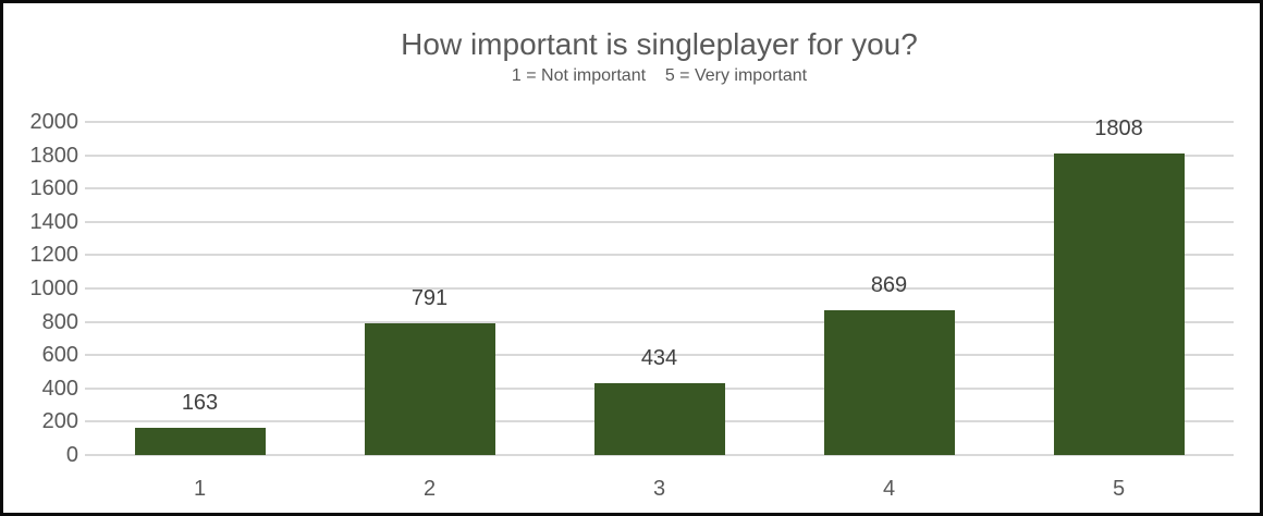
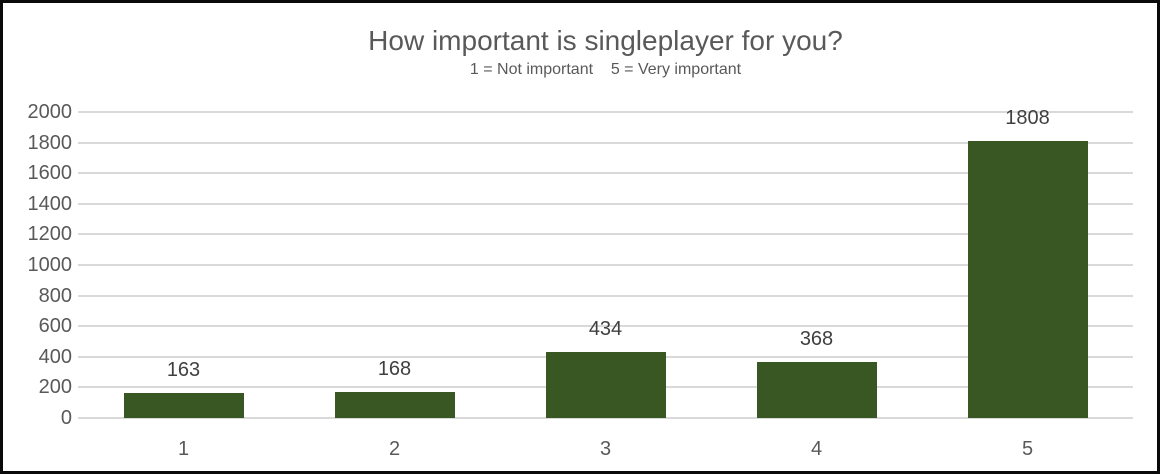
2: 791 -> 168
4: 869 -> 368
